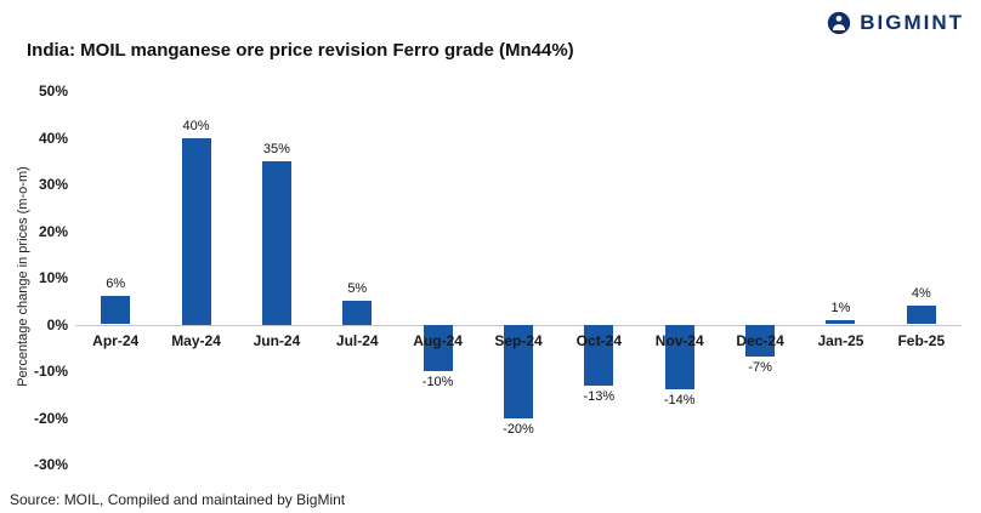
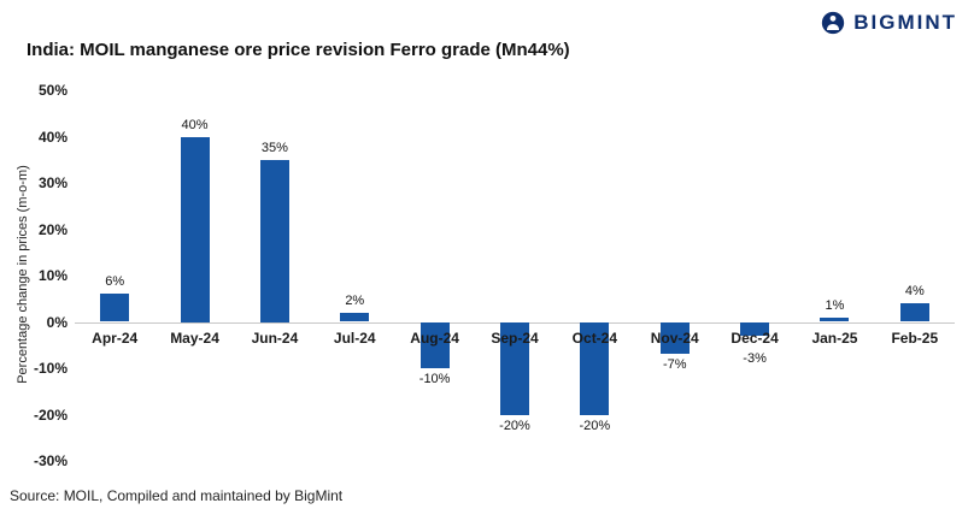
Jul-24: 5% -> 2%
Oct-24: -13% -> -20%
Nov-24: -14% -> -7%
Dec-24: -7% -> -3%
